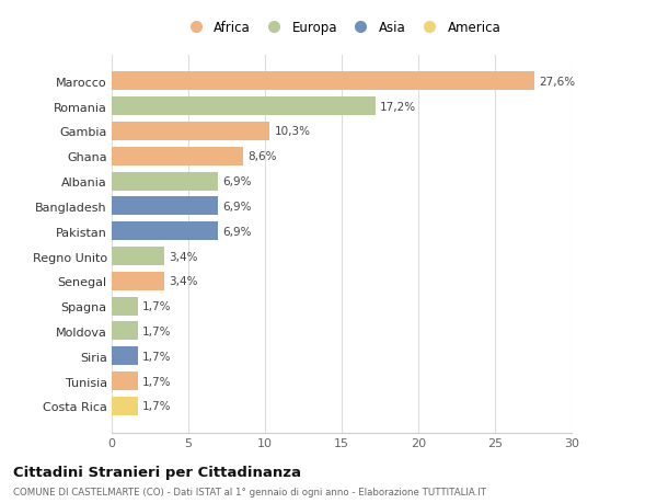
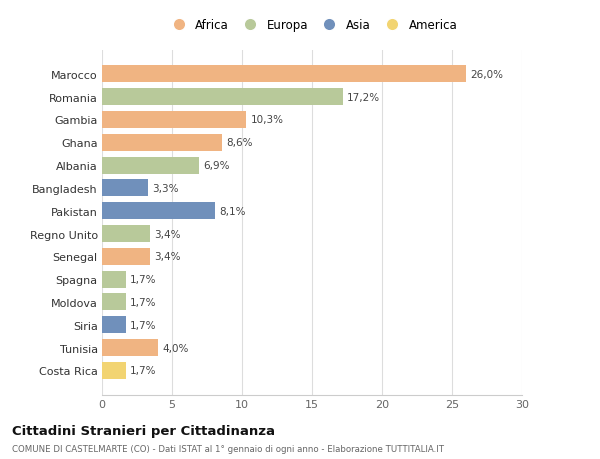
Marocco: 27,6% -> 26,0%
Bangladesh: 6,9% -> 3,3%
Pakistan: 6,9% -> 8,1%
Tunisia: 1,7% -> 4,0%
